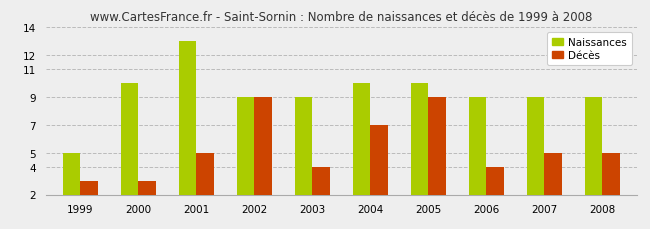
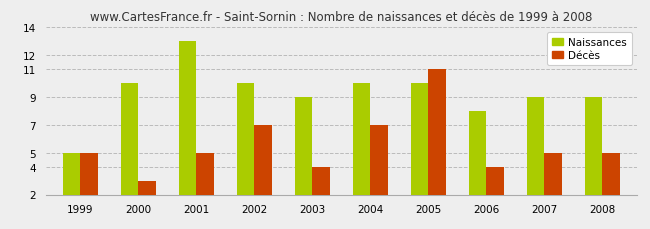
Décès/1999: 3 -> 5
Naissances/2002: 9 -> 10
Décès/2002: 9 -> 7
Décès/2005: 9 -> 11
Naissances/2006: 9 -> 8
